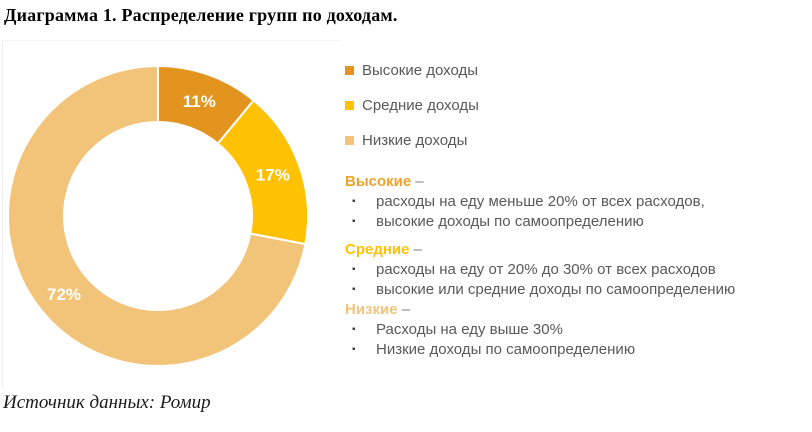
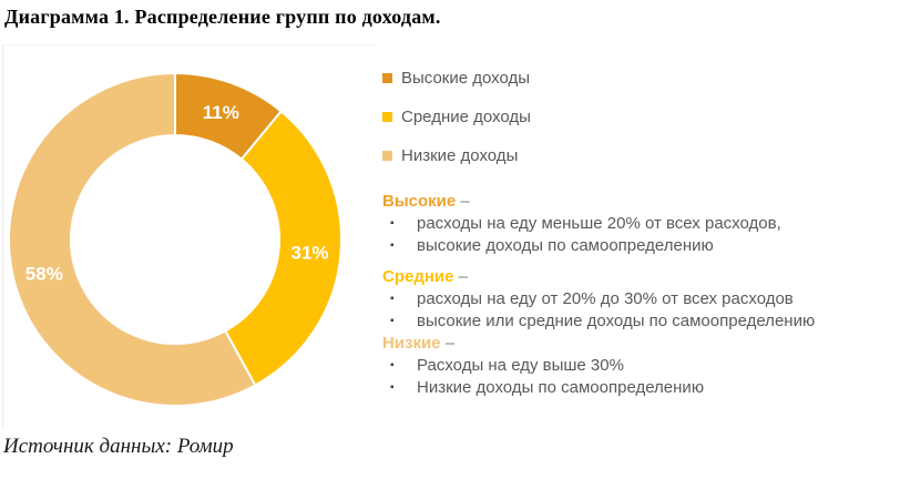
Средние доходы: 17% -> 31%
Низкие доходы: 72% -> 58%
